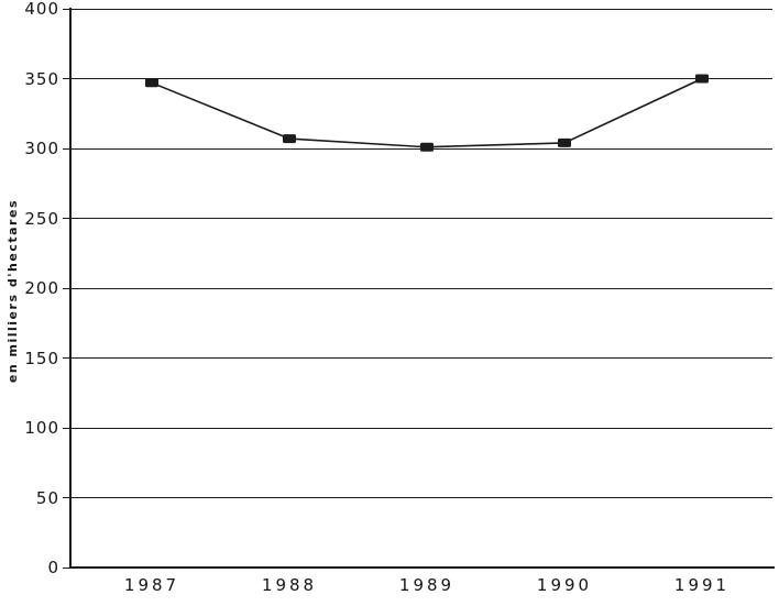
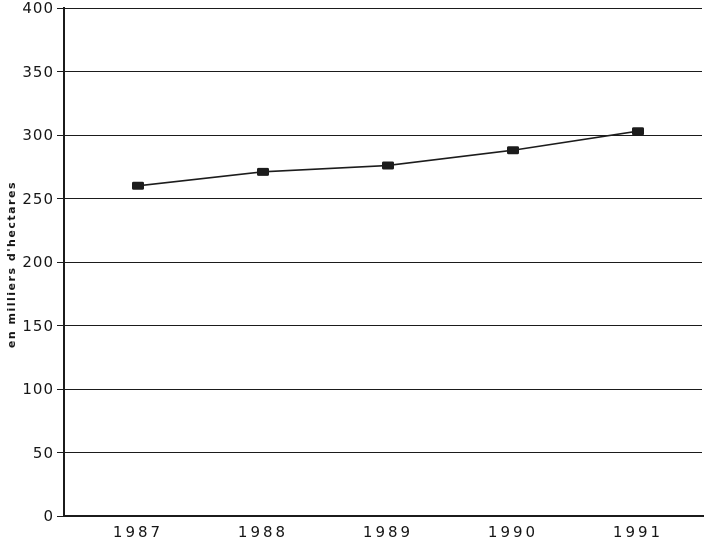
1987: 347 -> 260
1988: 307 -> 271
1989: 301 -> 276
1990: 304 -> 288
1991: 350 -> 303
